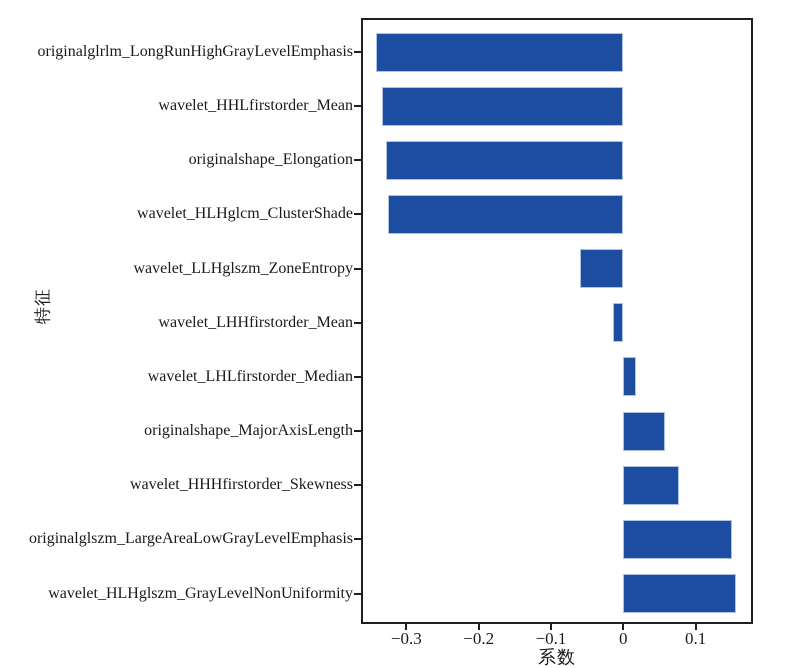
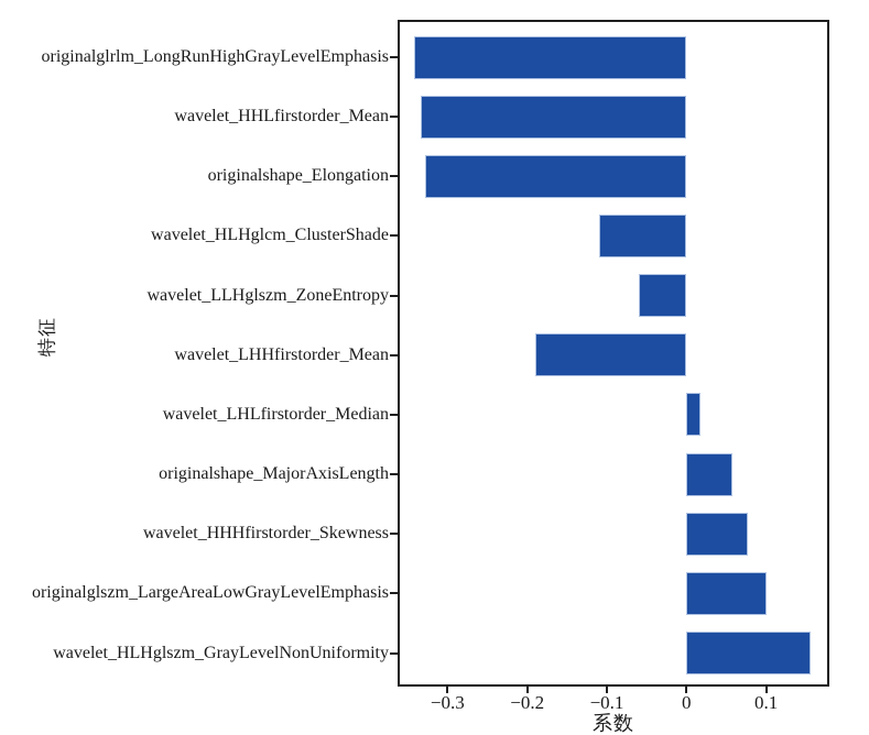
wavelet_HLHglcm_ClusterShade: -0.33 -> -0.11
wavelet_LHHfirstorder_Mean: -0.01 -> -0.19
originalglszm_LargeAreaLowGrayLevelEmphasis: 0.15 -> 0.10
